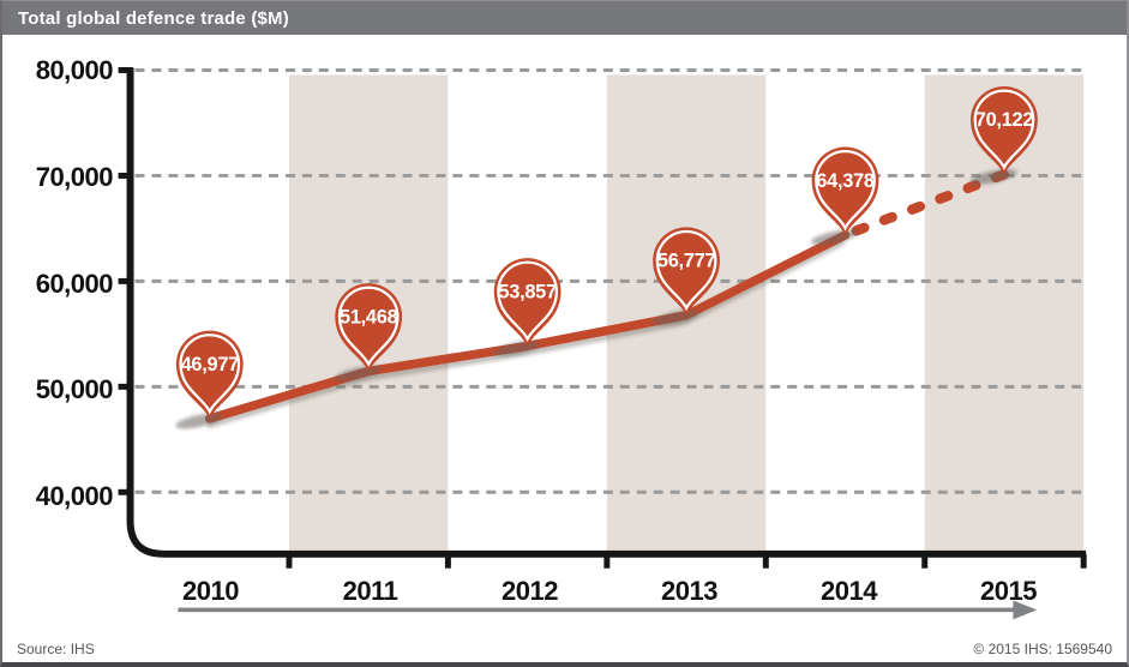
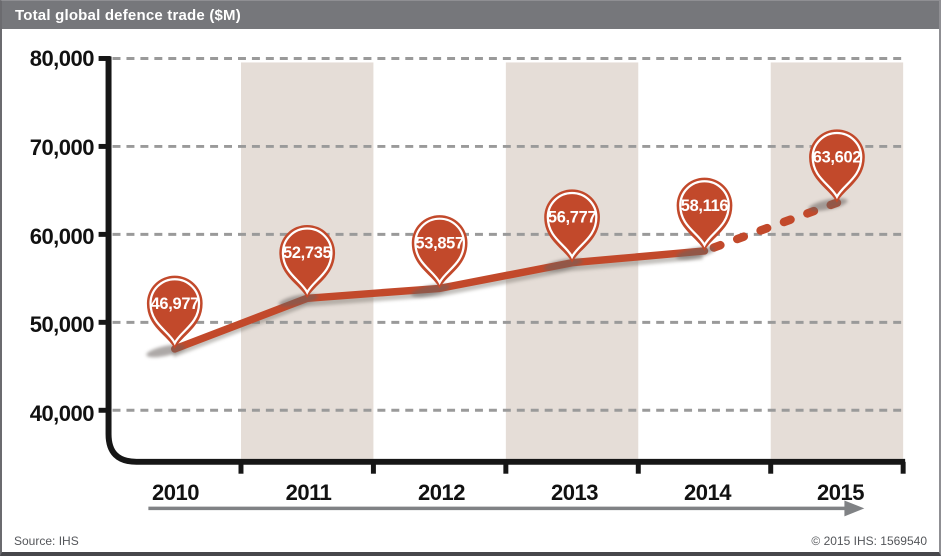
2011: 51,468 -> 52,735
2014: 64,378 -> 58,116
2015: 70,122 -> 63,602
